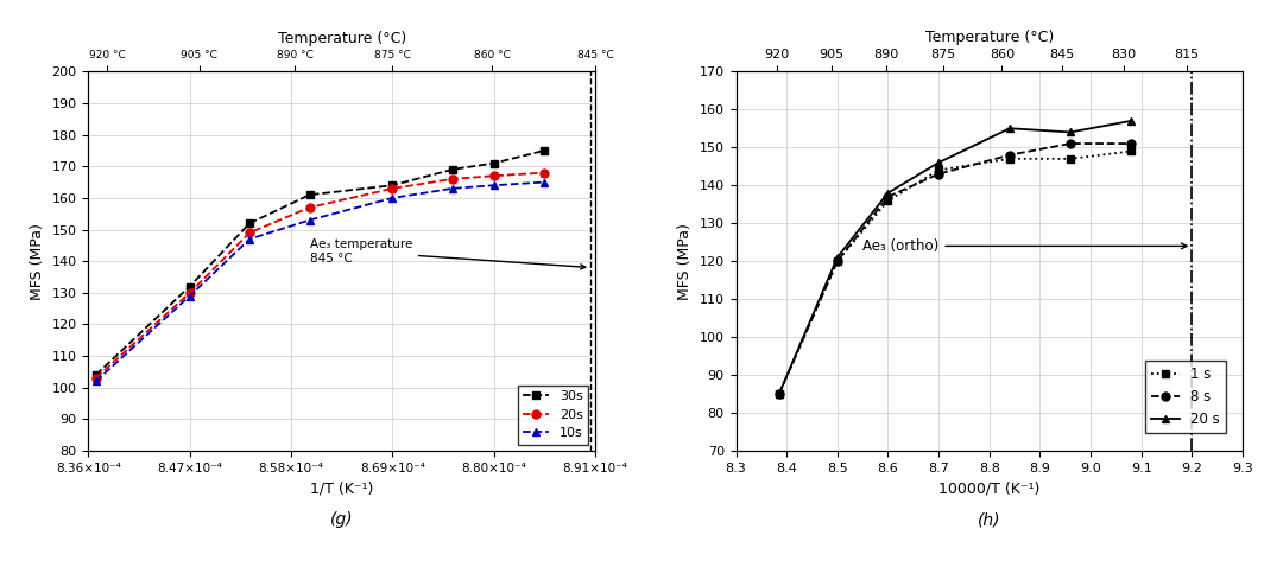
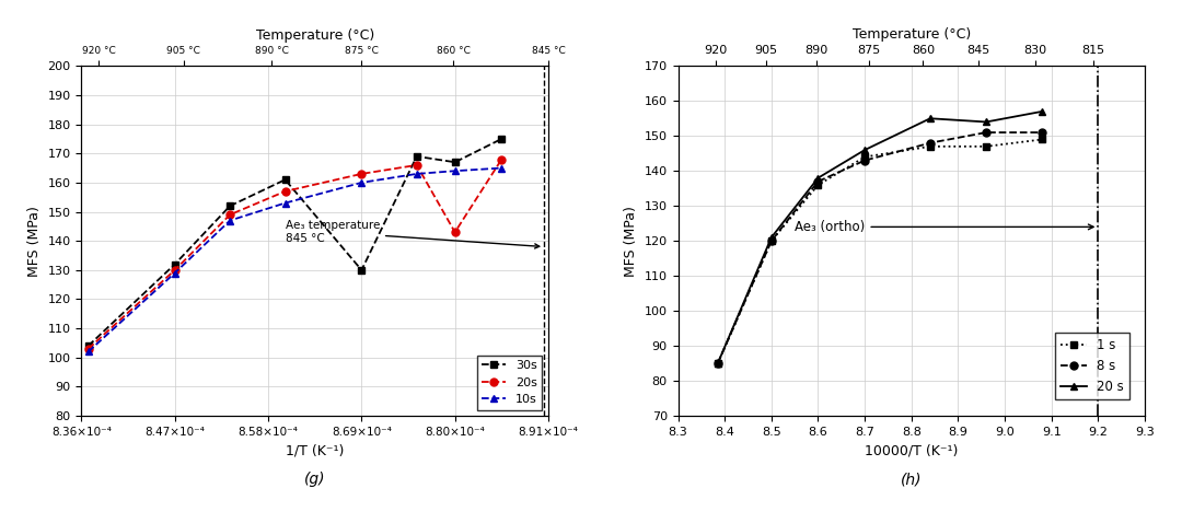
30s/8.69×10⁻⁴: 164 -> 130
30s/8.80×10⁻⁴: 171 -> 167
20s/8.80×10⁻⁴: 167 -> 143
